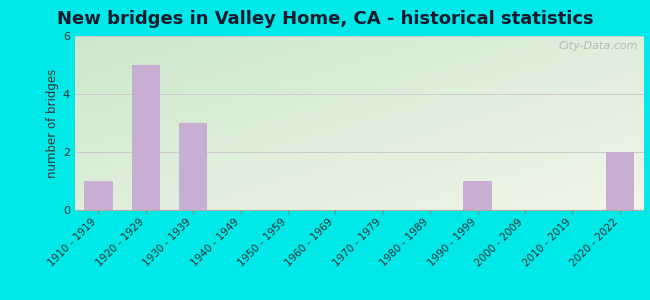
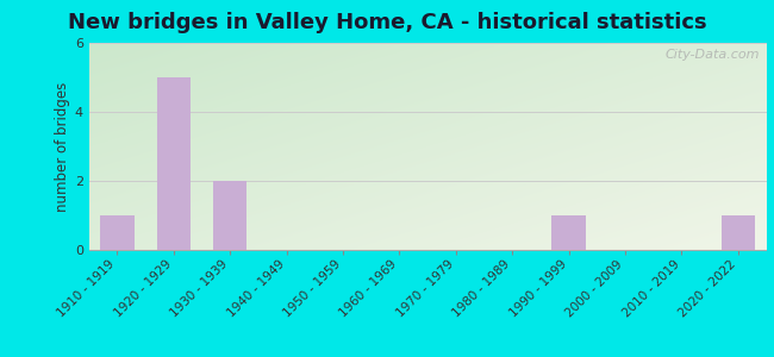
1930 - 1939: 3 -> 2
2020 - 2022: 2 -> 1
